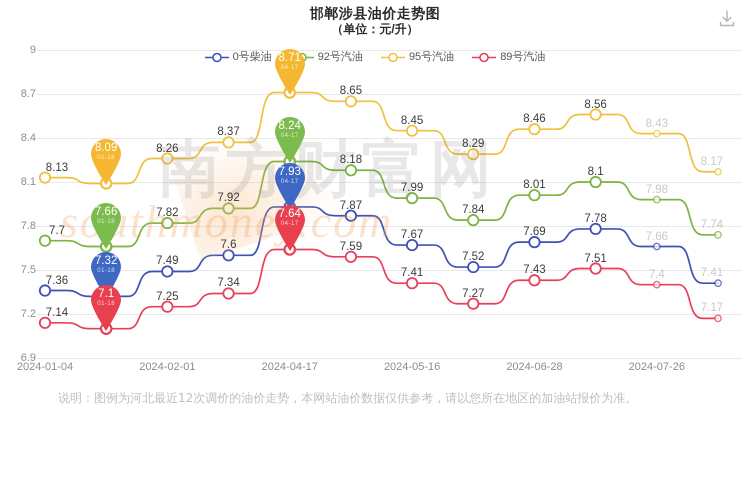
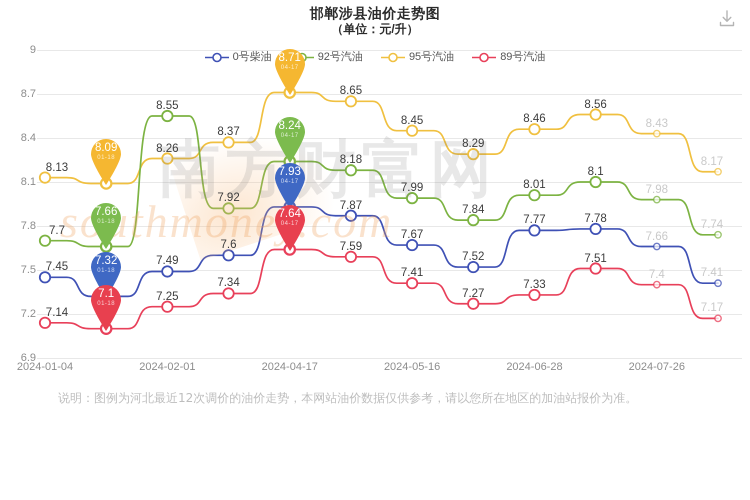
0号柴油/2024-01-04: 7.36 -> 7.45
92号汽油/2024-02-01: 7.82 -> 8.55
0号柴油/2024-06-28: 7.69 -> 7.77
89号汽油/2024-06-28: 7.43 -> 7.33
